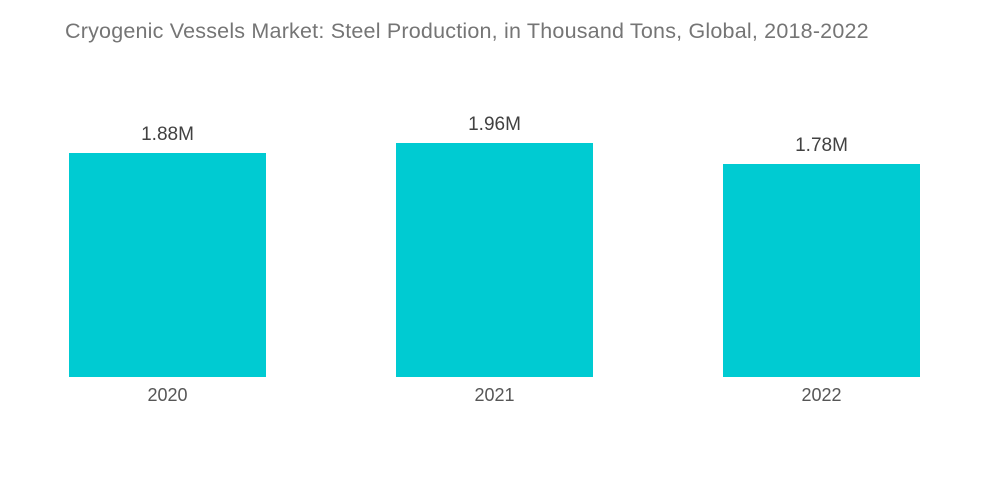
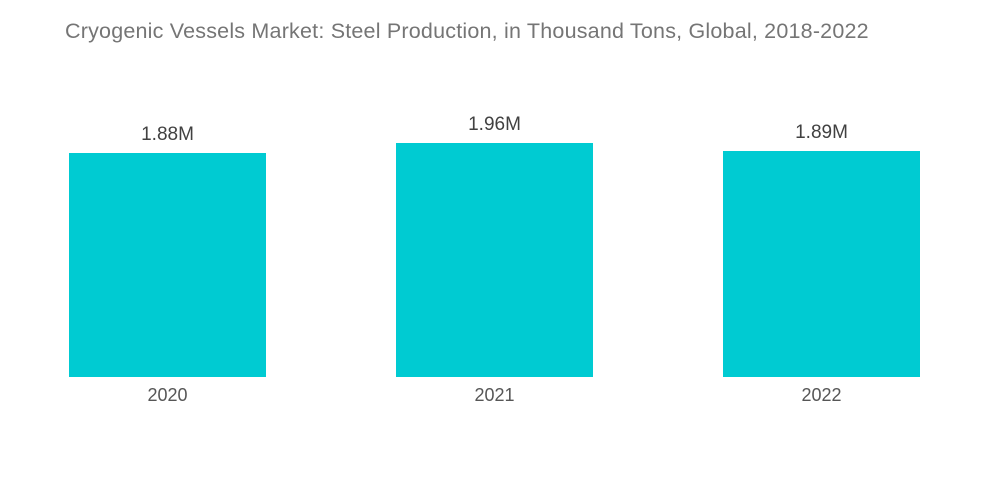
2022: 1.78M -> 1.89M
